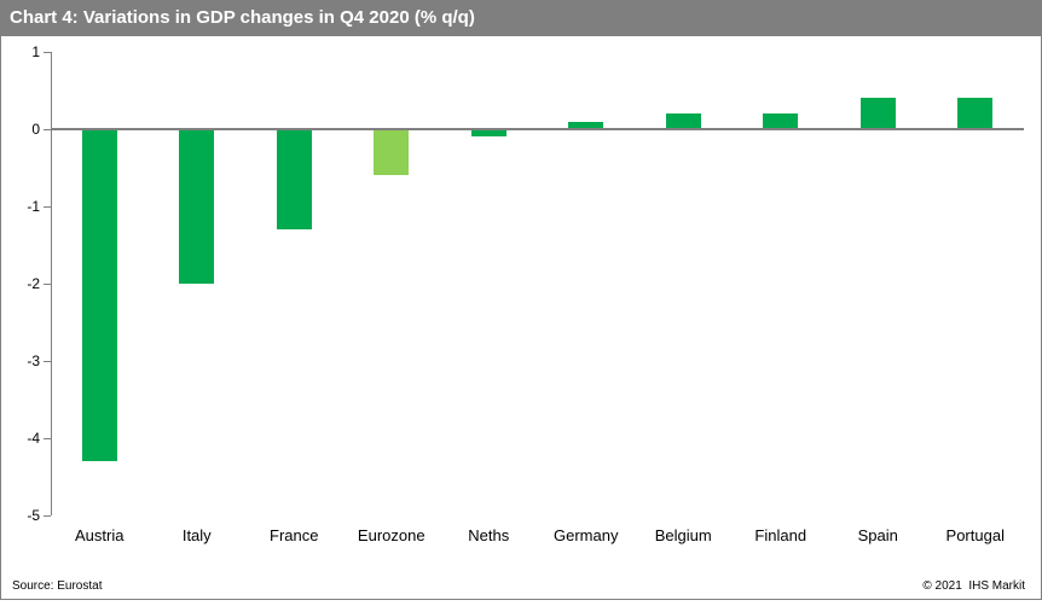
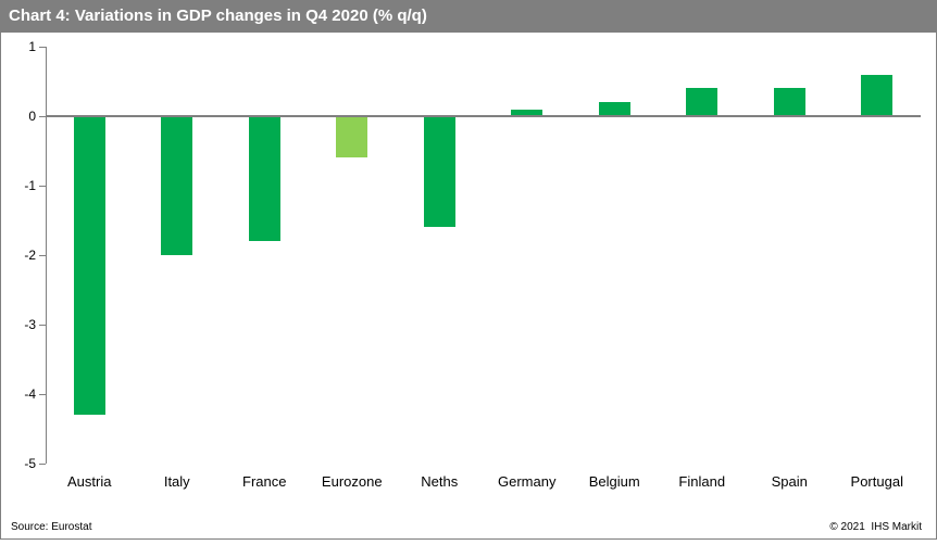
France: -1.3 -> -1.8
Neths: -0.1 -> -1.6
Finland: 0.2 -> 0.4
Portugal: 0.4 -> 0.6
